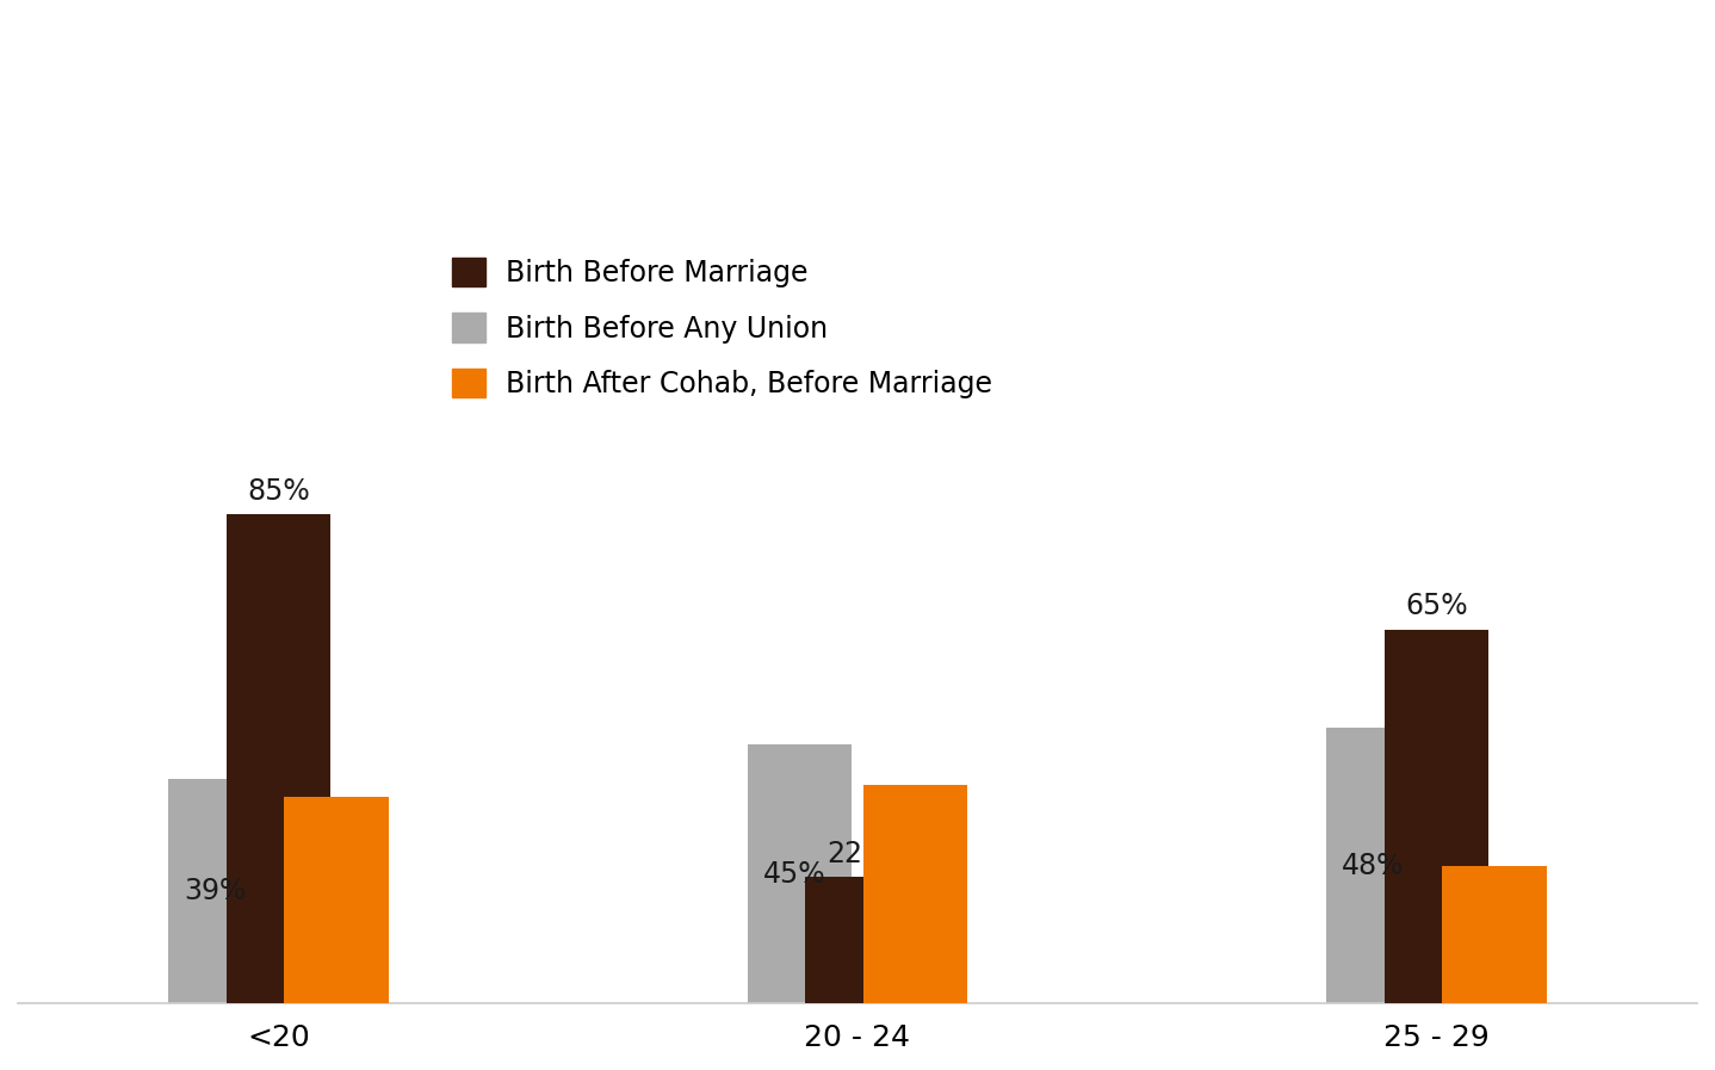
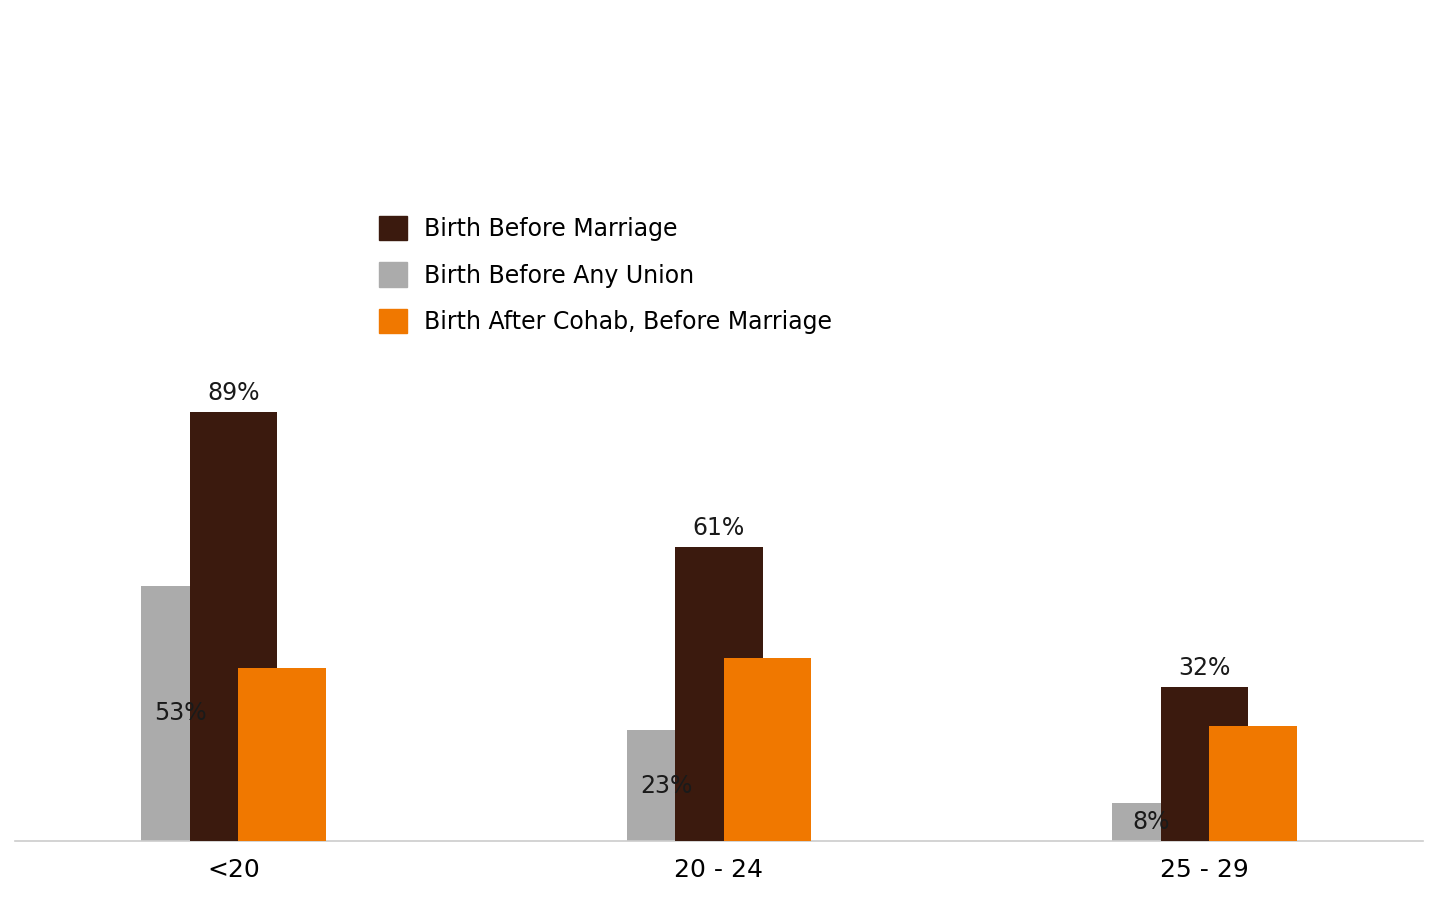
Birth Before Any Union/<20: 39% -> 53%
Birth Before Marriage/<20: 85% -> 89%
Birth Before Any Union/20 - 24: 45% -> 23%
Birth Before Marriage/20 - 24: 22% -> 61%
Birth Before Any Union/25 - 29: 48% -> 8%
Birth Before Marriage/25 - 29: 65% -> 32%
